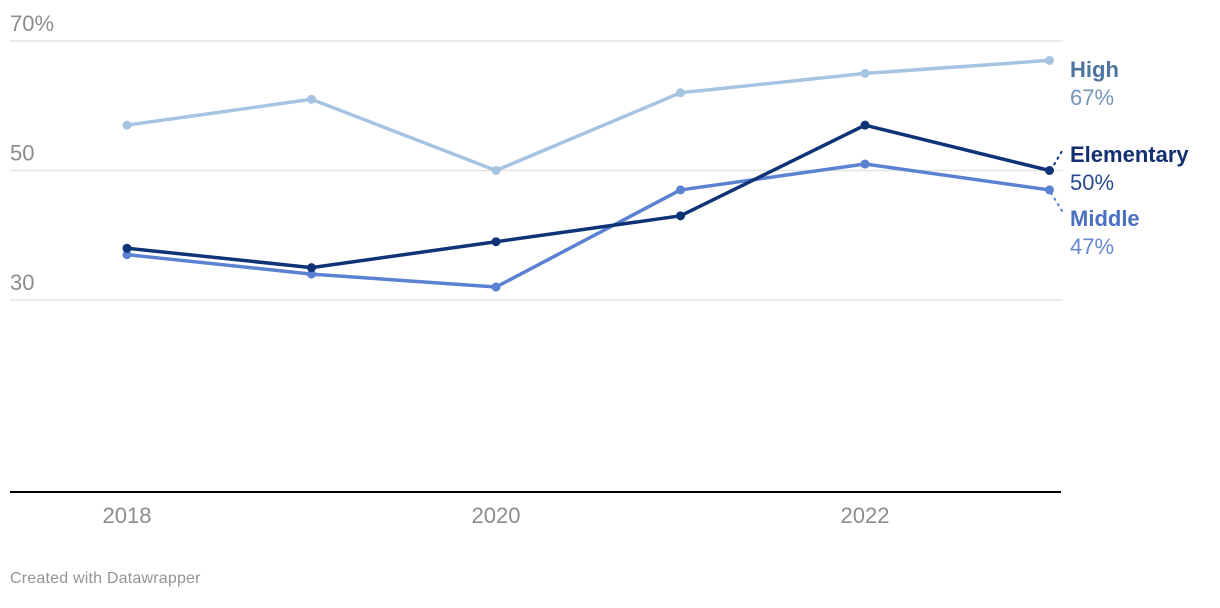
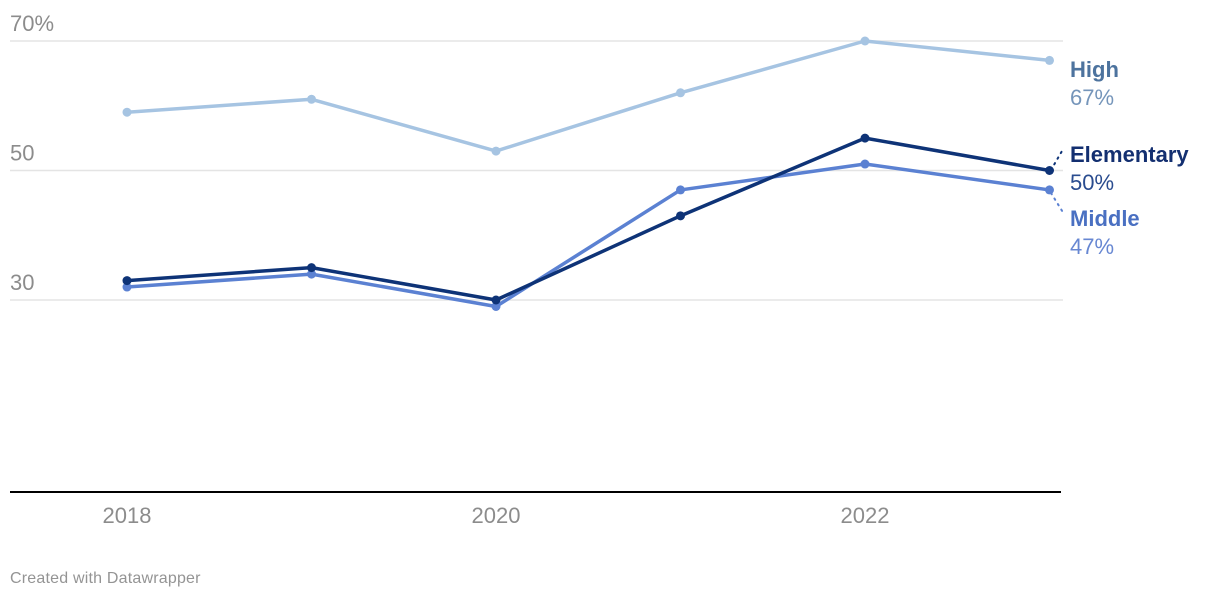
High/2018: 57% -> 59%
Elementary/2018: 38% -> 33%
Middle/2018: 37% -> 32%
High/2020: 50% -> 53%
Elementary/2020: 39% -> 30%
Middle/2020: 32% -> 29%
High/2022: 65% -> 70%
Elementary/2022: 57% -> 55%
